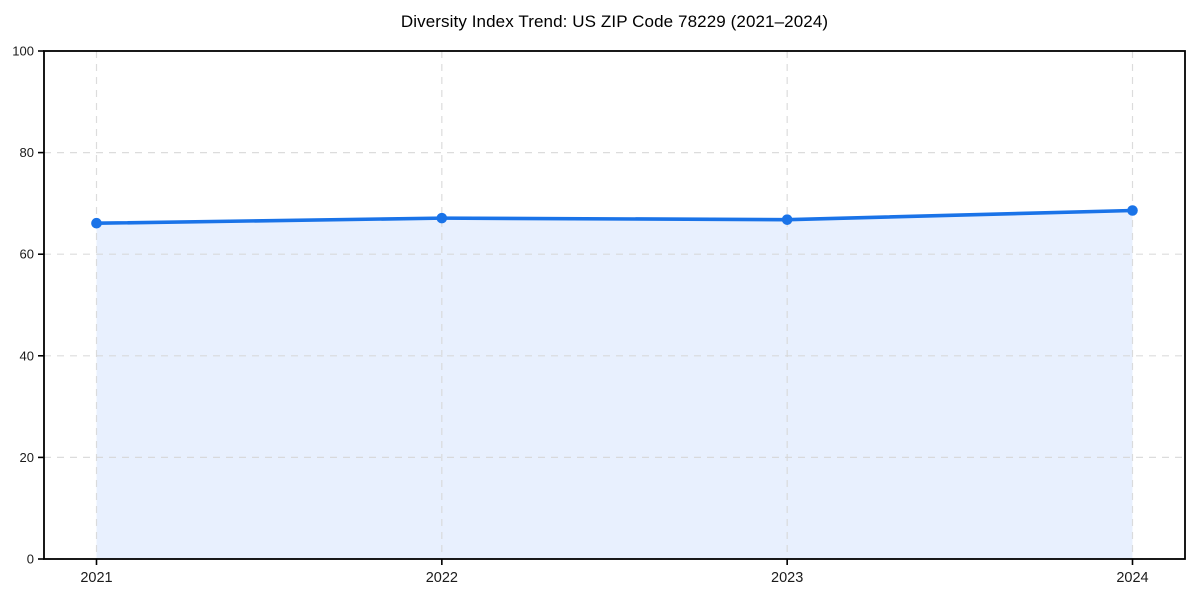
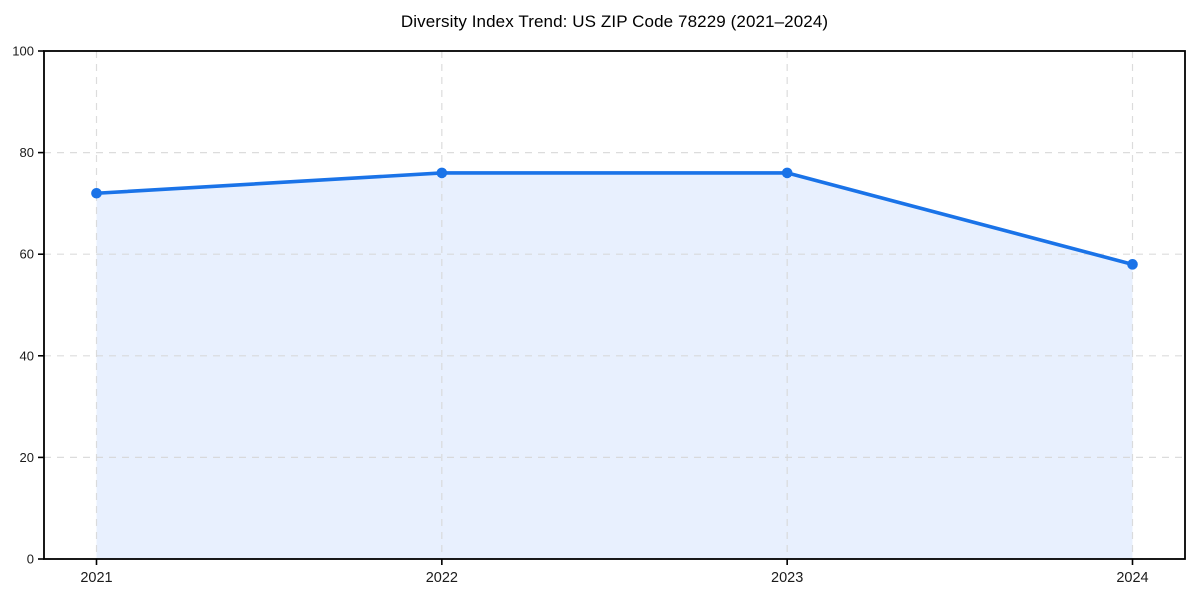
2021: 66 -> 72
2022: 67 -> 76
2023: 67 -> 76
2024: 69 -> 58
